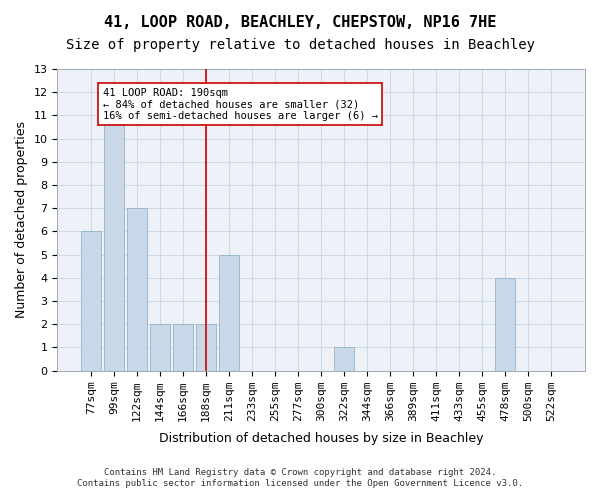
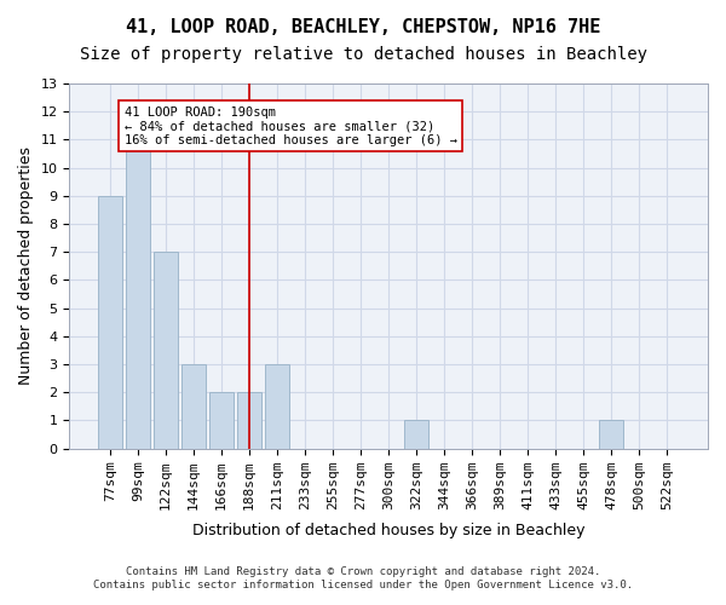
77sqm: 6 -> 9
144sqm: 2 -> 3
211sqm: 5 -> 3
478sqm: 4 -> 1
